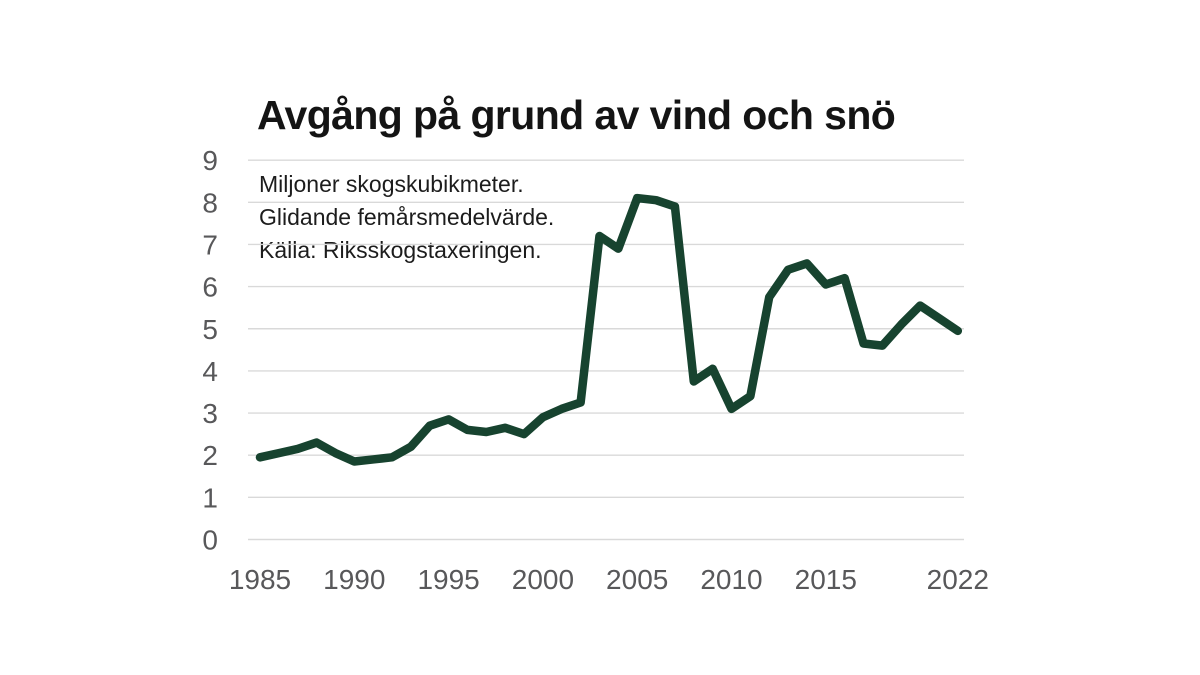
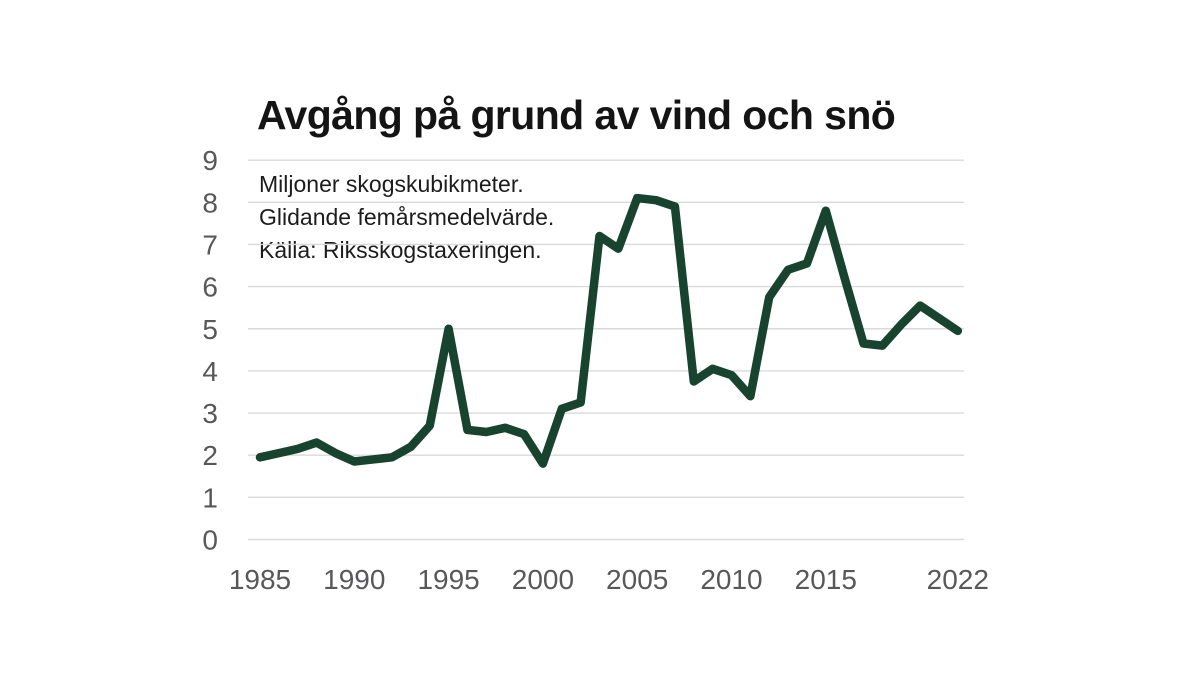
1995: 2.9 -> 5.0
2000: 2.9 -> 1.8
2010: 3.1 -> 3.9
2015: 6.0 -> 7.8
